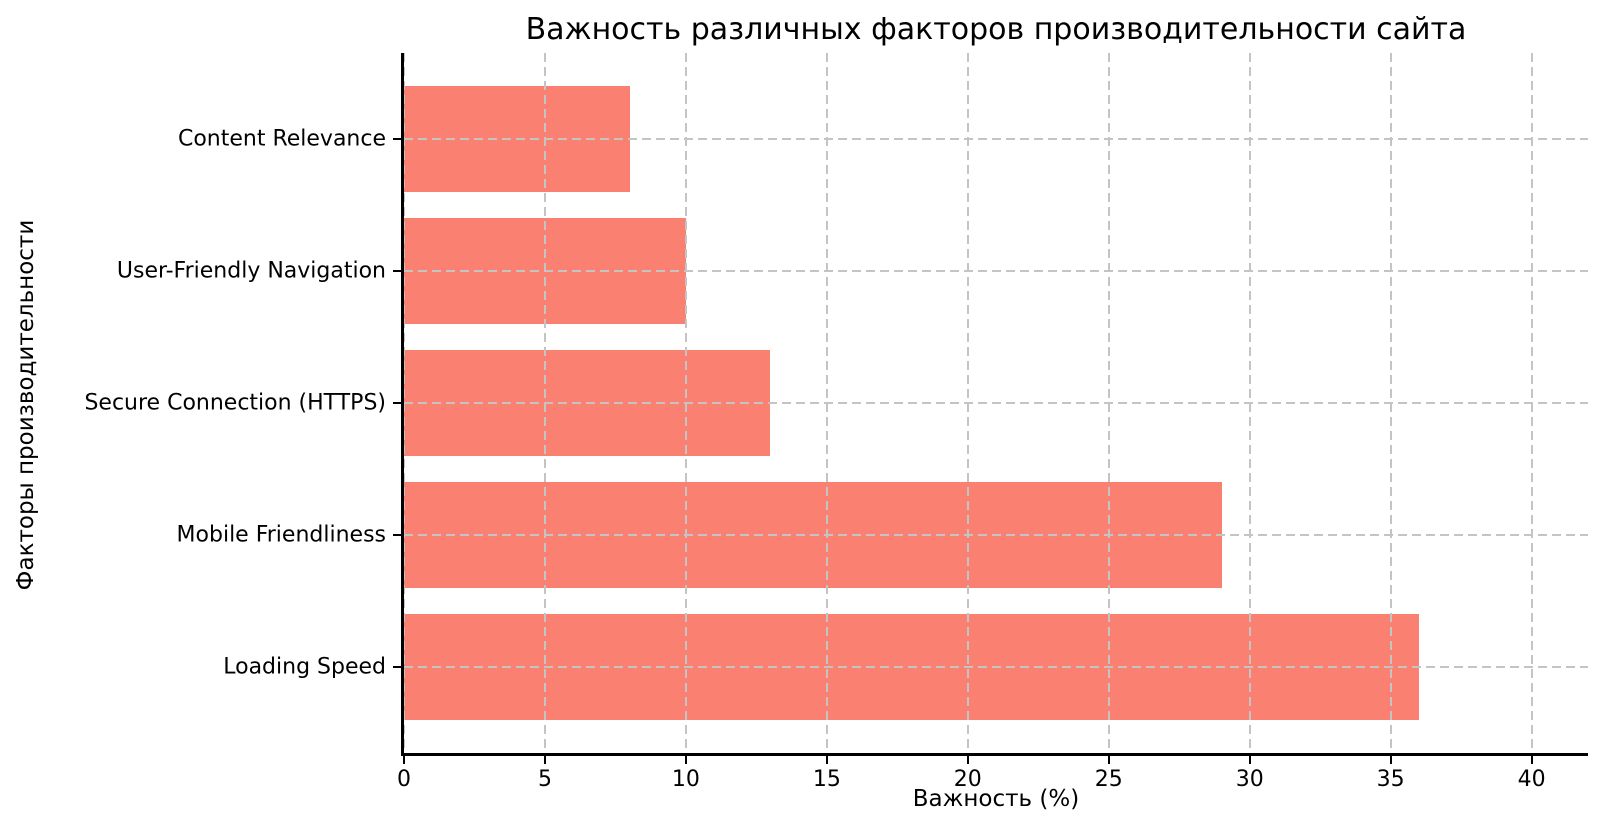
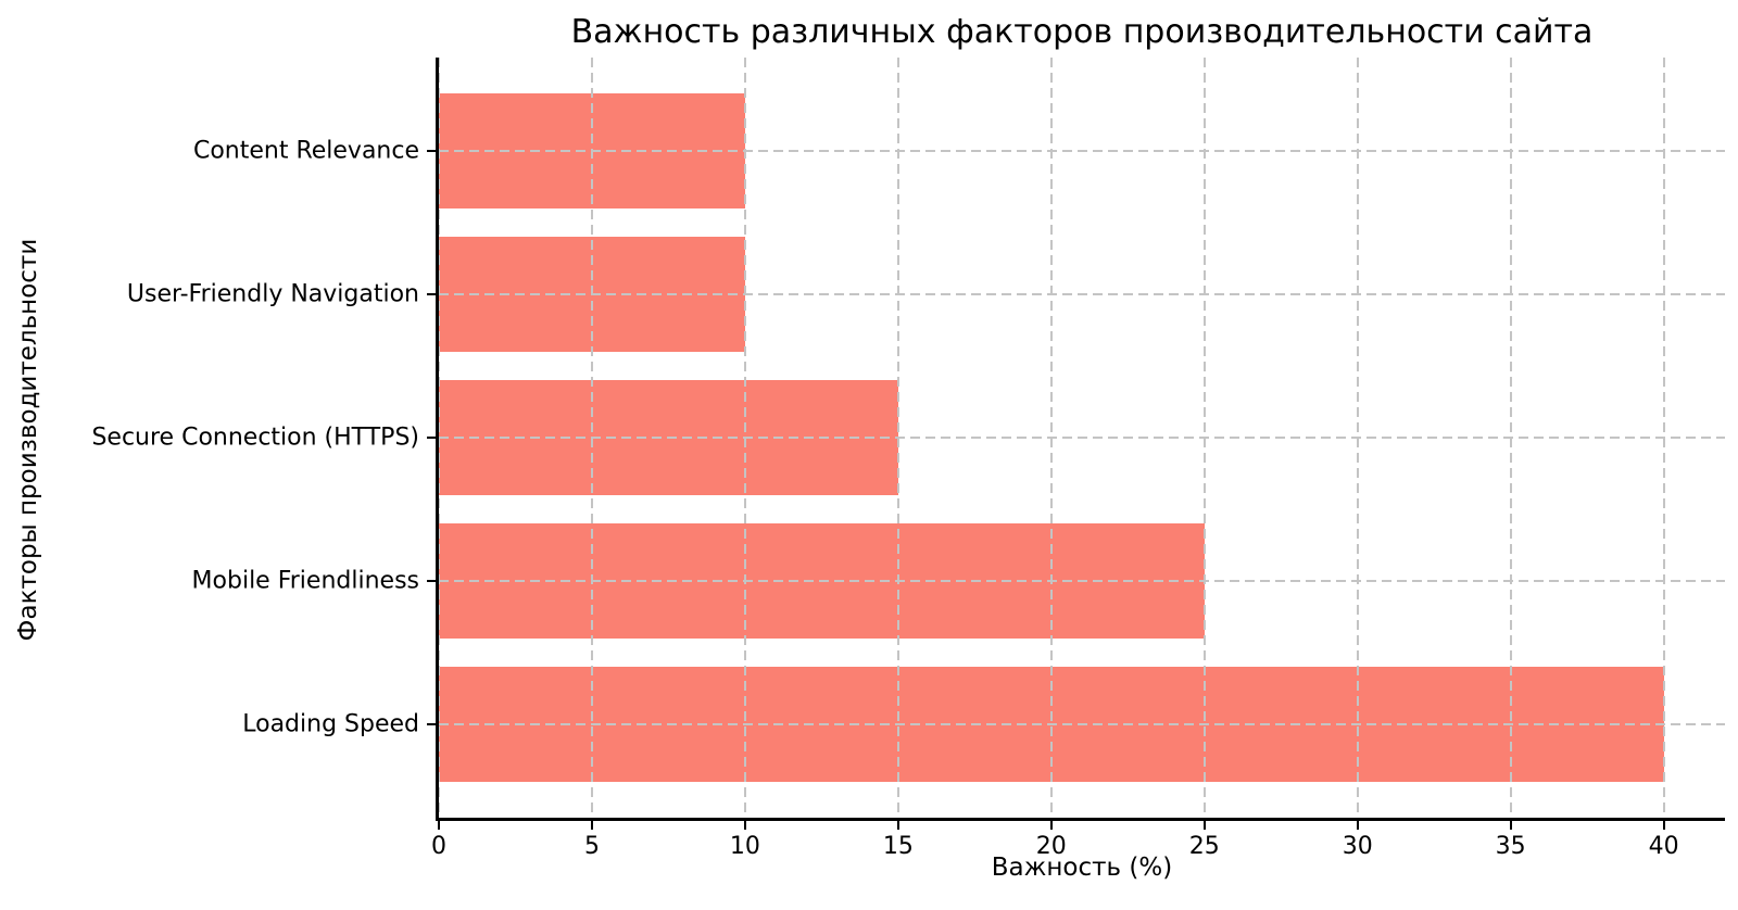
Content Relevance: 8 -> 10
Secure Connection (HTTPS): 13 -> 15
Mobile Friendliness: 29 -> 25
Loading Speed: 36 -> 40
